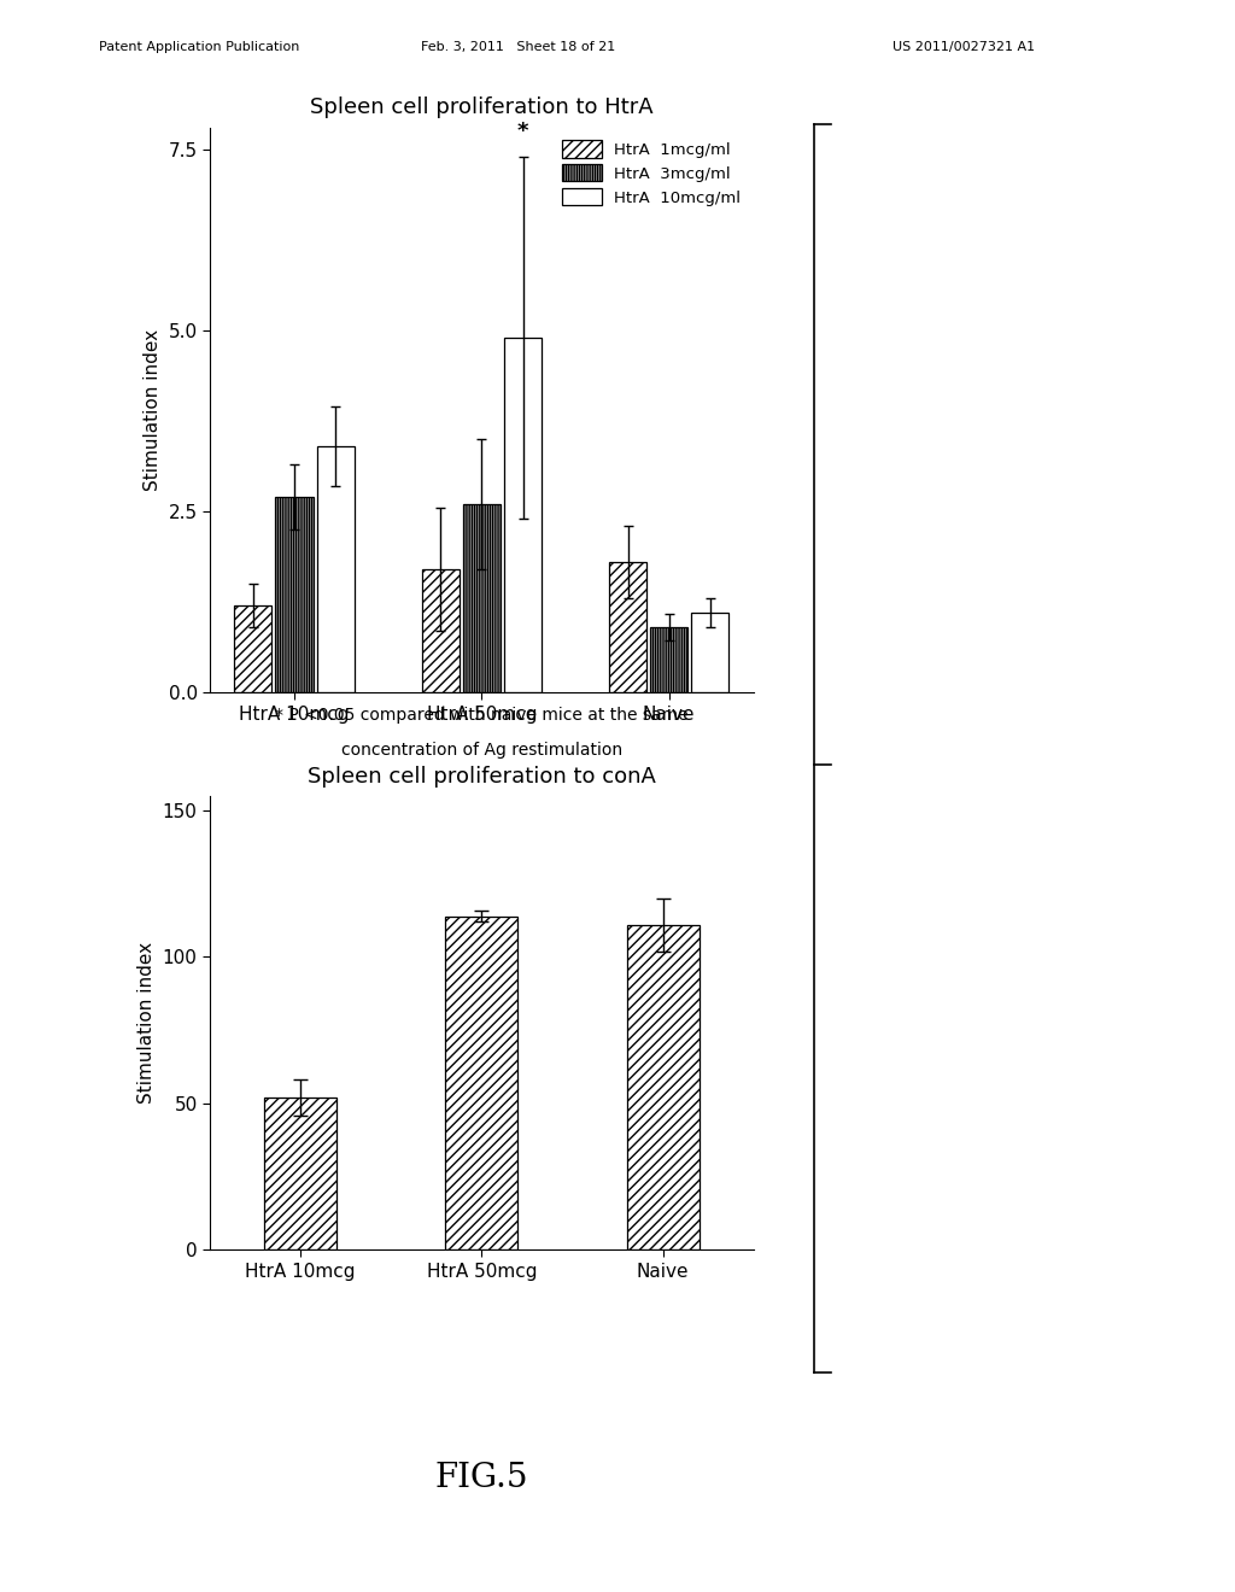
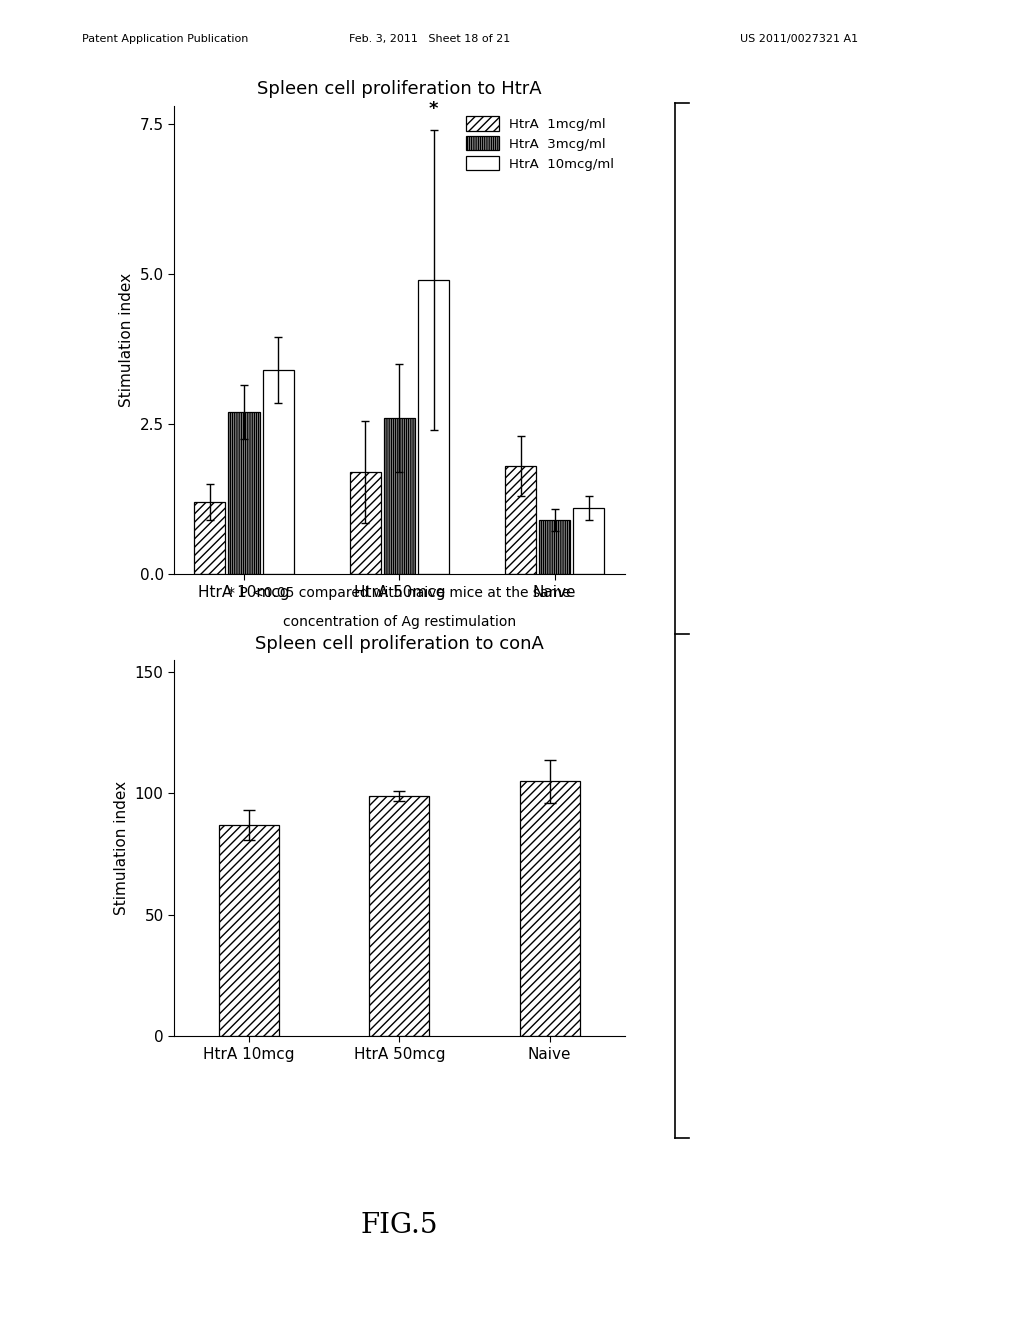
Spleen cell proliferation to conA/HtrA 10mcg: 52 -> 87
Spleen cell proliferation to conA/HtrA 50mcg: 114 -> 99
Spleen cell proliferation to conA/Naive: 111 -> 105
